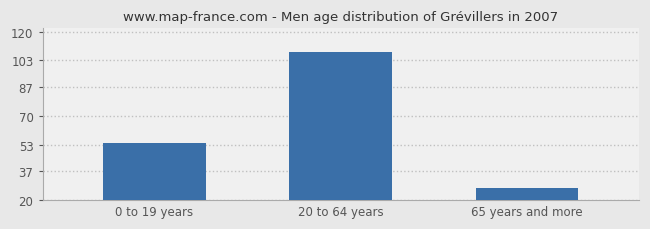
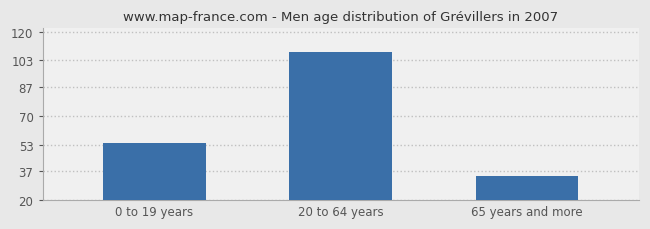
65 years and more: 27 -> 34
